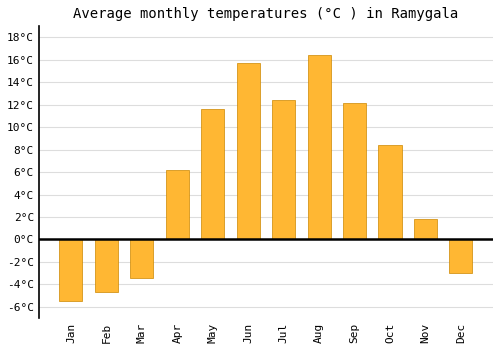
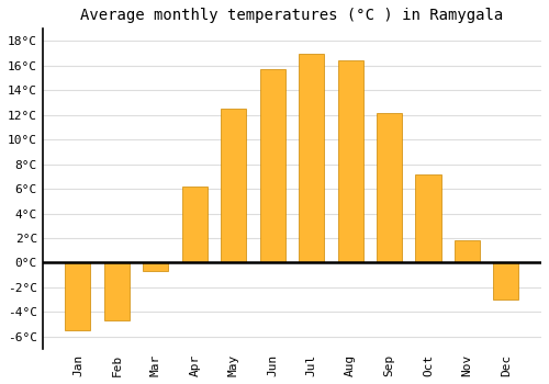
Mar: -3.4°C -> -0.7°C
May: 11.6°C -> 12.5°C
Jul: 12.4°C -> 17.0°C
Oct: 8.4°C -> 7.2°C
